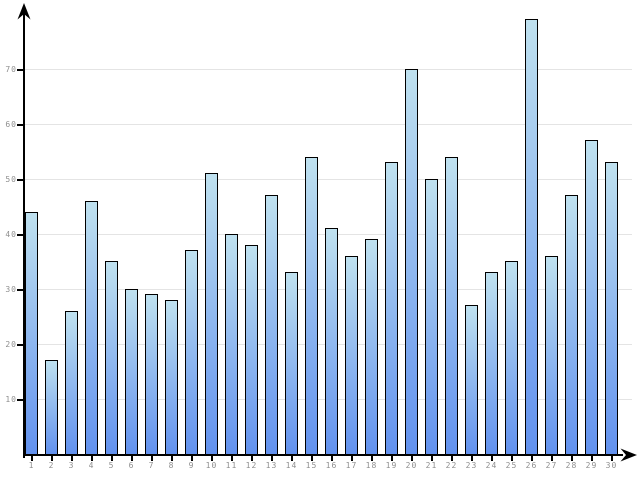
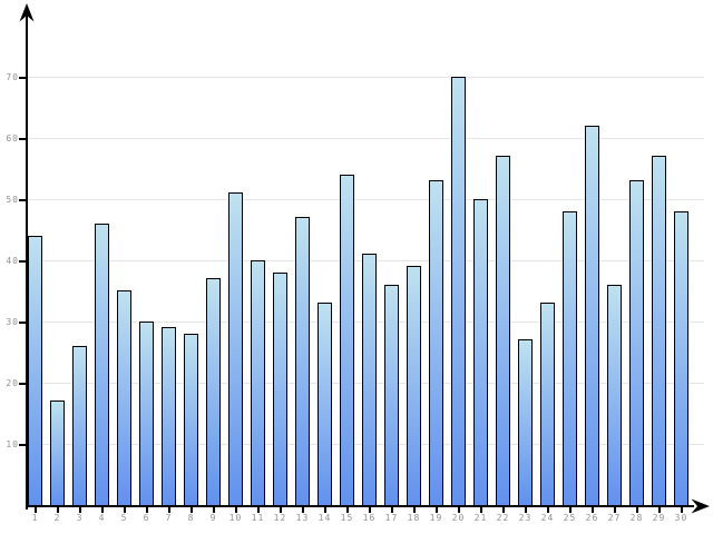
22: 54 -> 57
25: 35 -> 48
26: 79 -> 62
28: 47 -> 53
30: 53 -> 48
